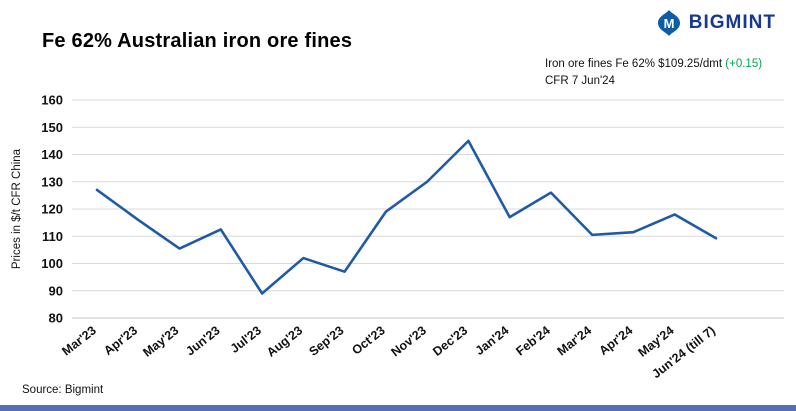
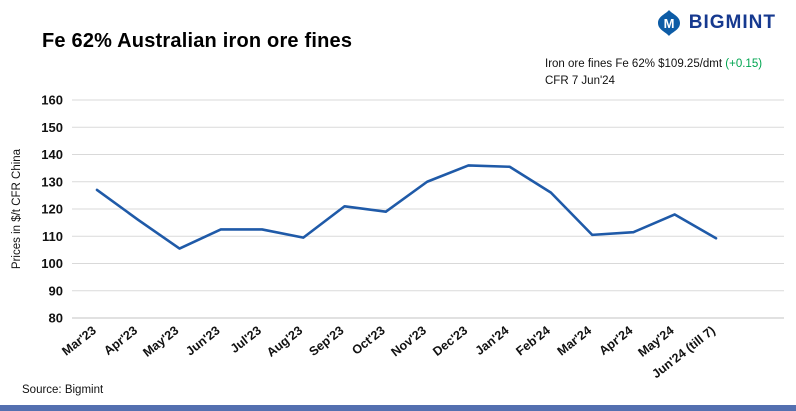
Jul'23: 89 -> 112
Aug'23: 102 -> 110
Sep'23: 97 -> 121
Dec'23: 145 -> 136
Jan'24: 117 -> 136
